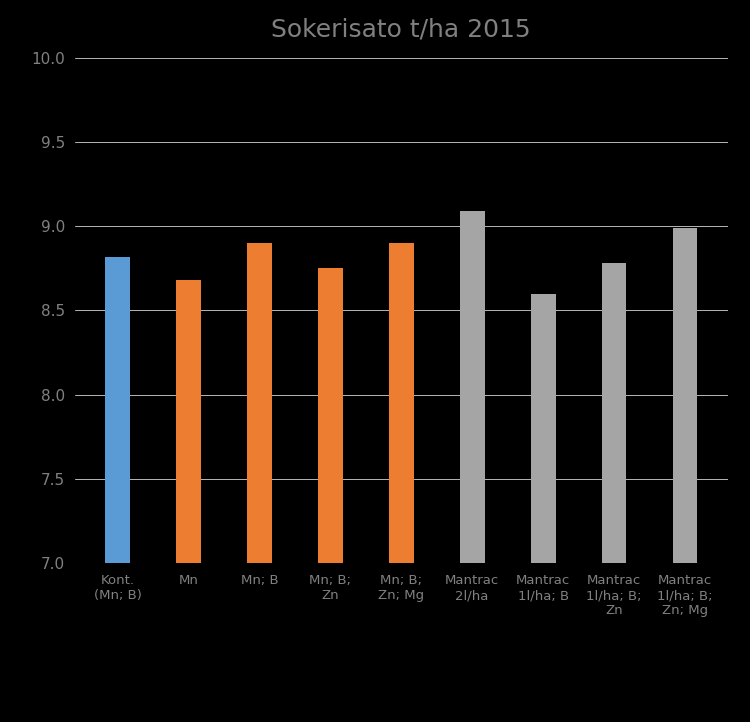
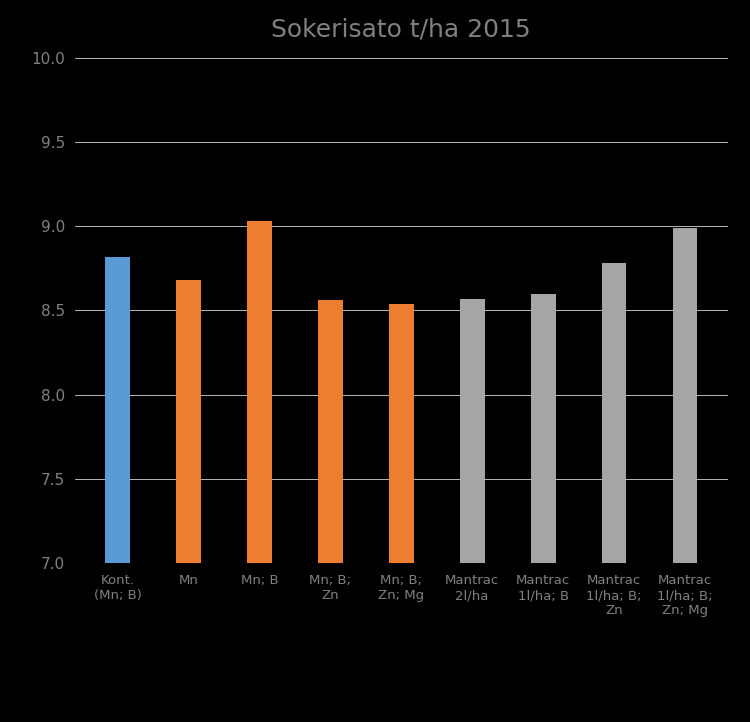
Mn; B: 8.90 -> 9.03
Mn; B; Zn: 8.75 -> 8.56
Mn; B; Zn; Mg: 8.90 -> 8.54
Mantrac 2l/ha: 9.09 -> 8.57
